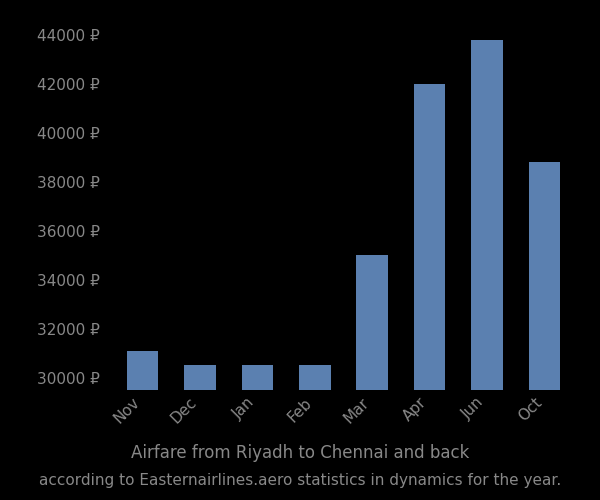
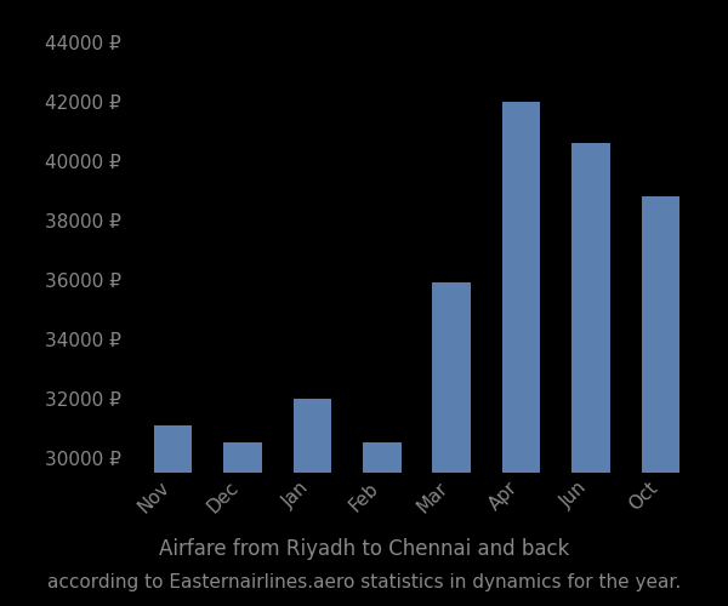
Jan: 30500 ₽ -> 32000 ₽
Mar: 35000 ₽ -> 35900 ₽
Jun: 43800 ₽ -> 40600 ₽
